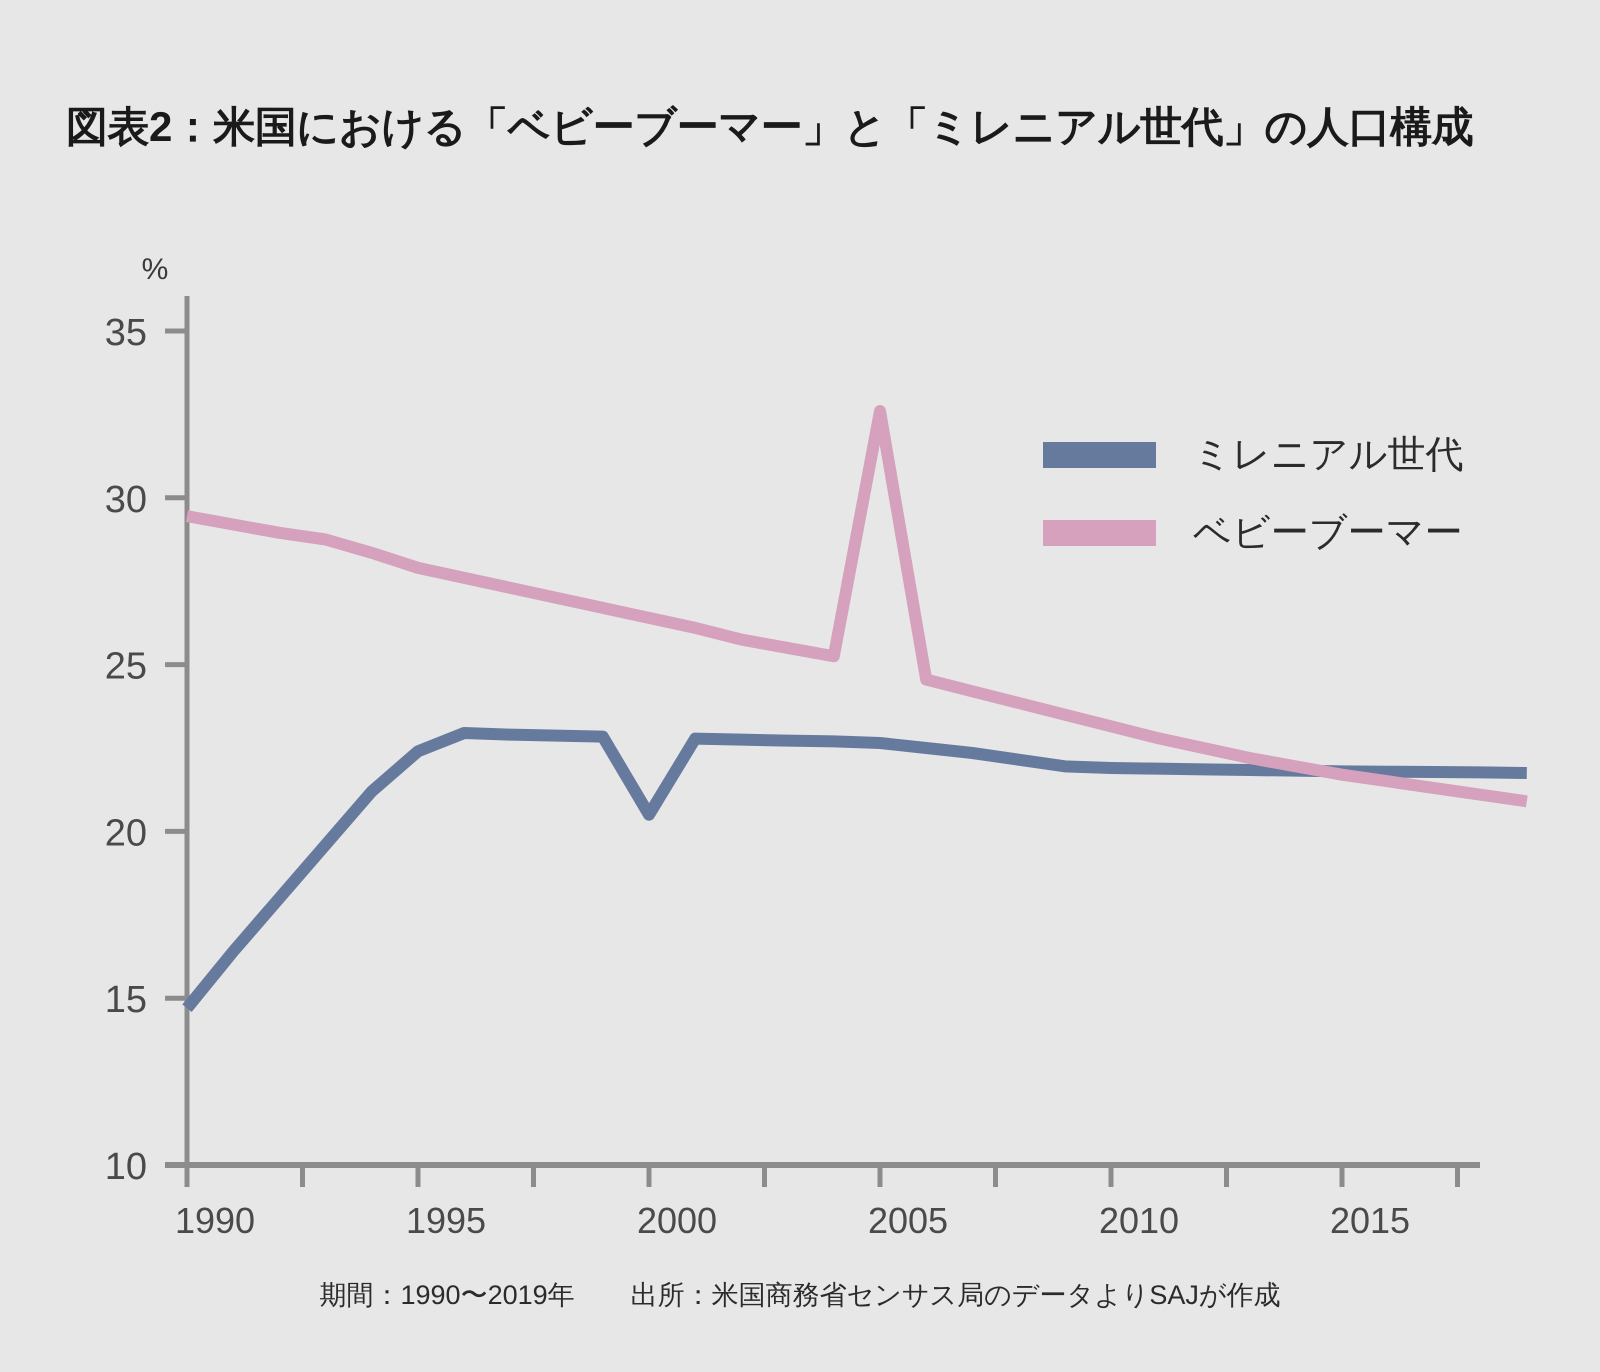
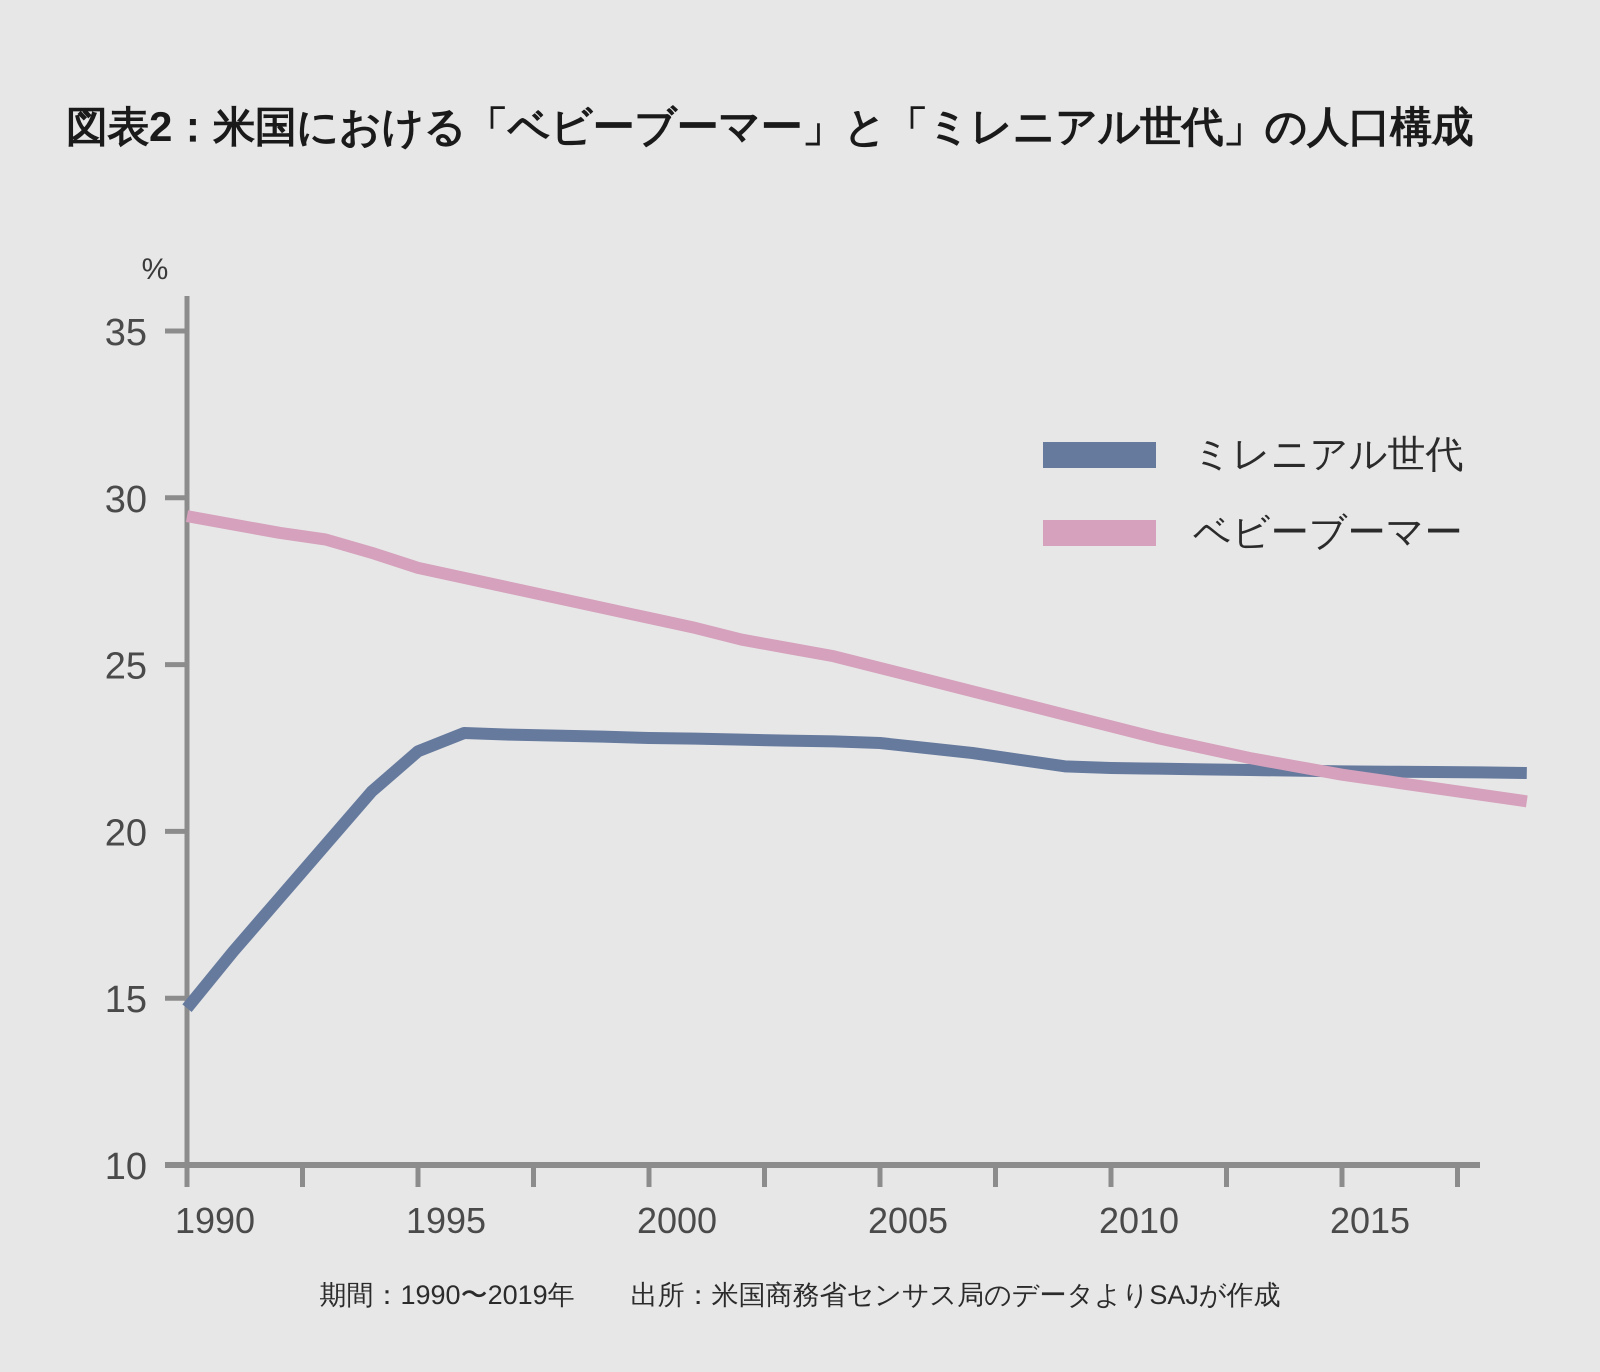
ミレニアル世代/2000: 20.5 -> 22.8
ベビーブーマー/2005: 32.6 -> 24.9
